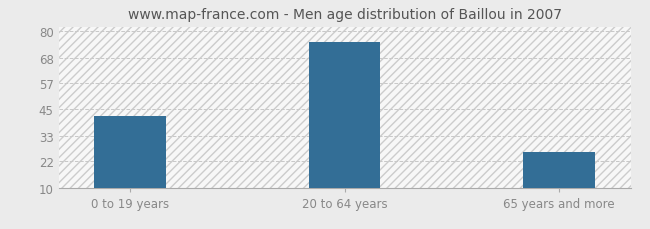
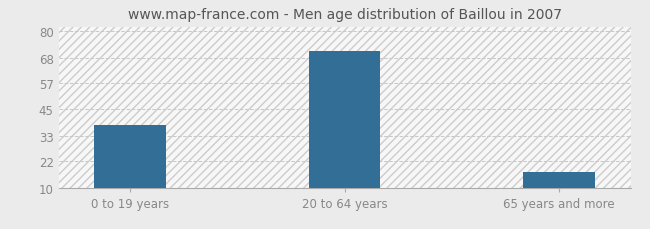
0 to 19 years: 42 -> 38
20 to 64 years: 75 -> 71
65 years and more: 26 -> 17
